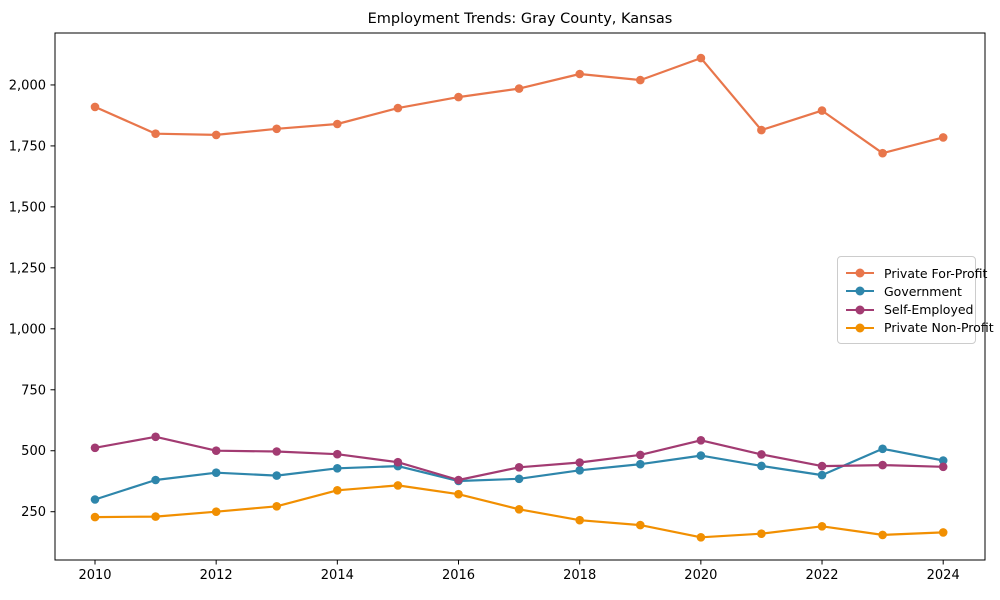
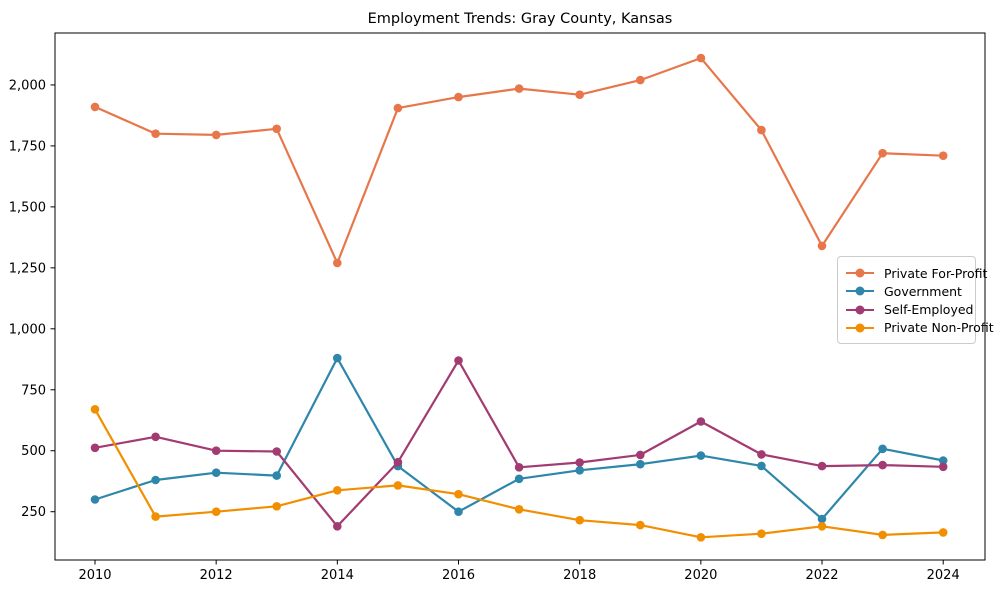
Private Non-Profit/2010: 230 -> 670
Private For-Profit/2014: 1840 -> 1270
Government/2014: 430 -> 880
Self-Employed/2014: 490 -> 190
Government/2016: 380 -> 250
Self-Employed/2016: 380 -> 870
Private For-Profit/2018: 2040 -> 1960
Self-Employed/2020: 540 -> 620
Private For-Profit/2022: 1900 -> 1340
Government/2022: 400 -> 220
Private For-Profit/2024: 1780 -> 1710
